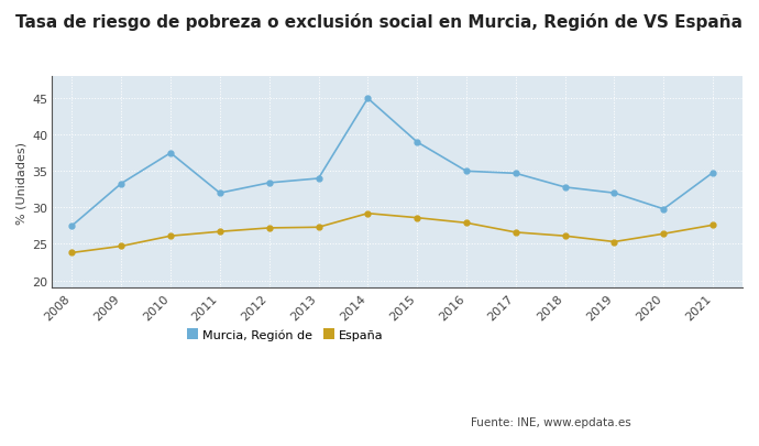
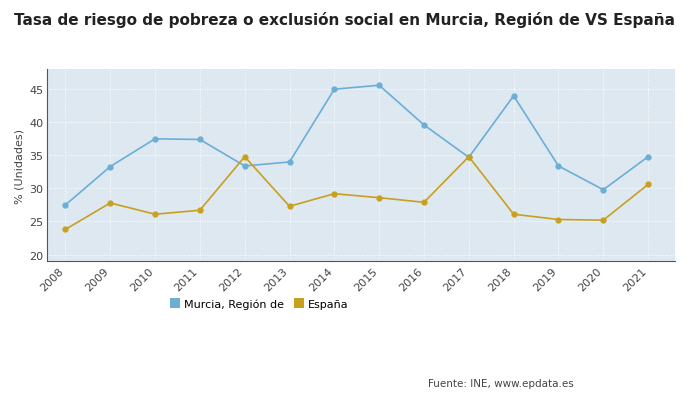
España/2009: 24.7 -> 27.8
Murcia, Región de/2011: 32.0 -> 37.4
España/2012: 27.2 -> 34.8
Murcia, Región de/2015: 39.0 -> 45.6
Murcia, Región de/2016: 35.0 -> 39.6
España/2017: 26.6 -> 34.8
Murcia, Región de/2018: 32.8 -> 44.0
Murcia, Región de/2019: 32.0 -> 33.4
España/2020: 26.4 -> 25.2
España/2021: 27.6 -> 30.6
